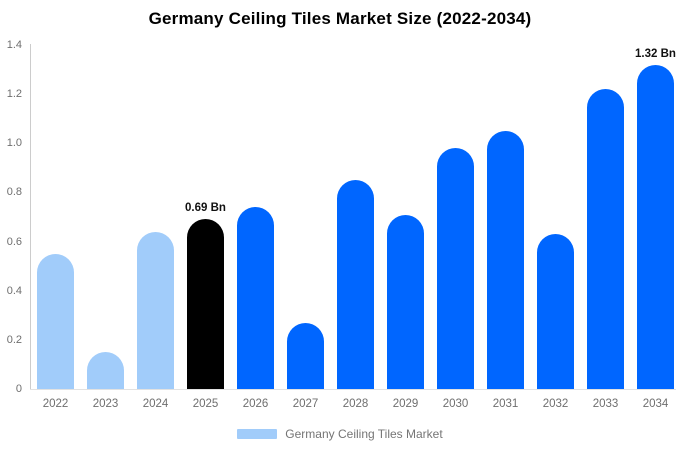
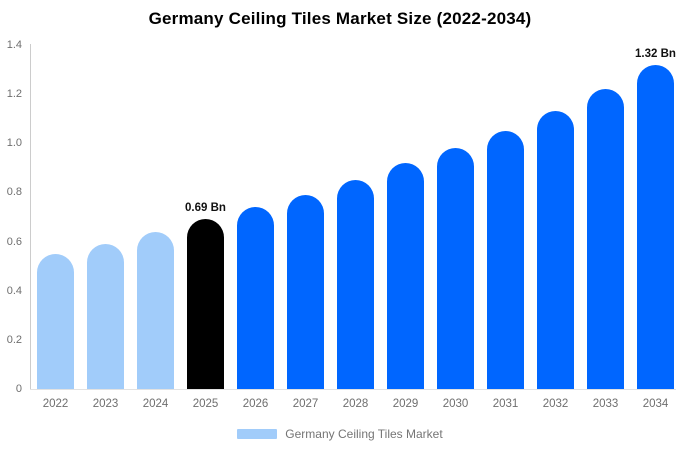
2023: 0.15 -> 0.59
2027: 0.27 -> 0.79
2029: 0.71 -> 0.92
2032: 0.63 -> 1.13
